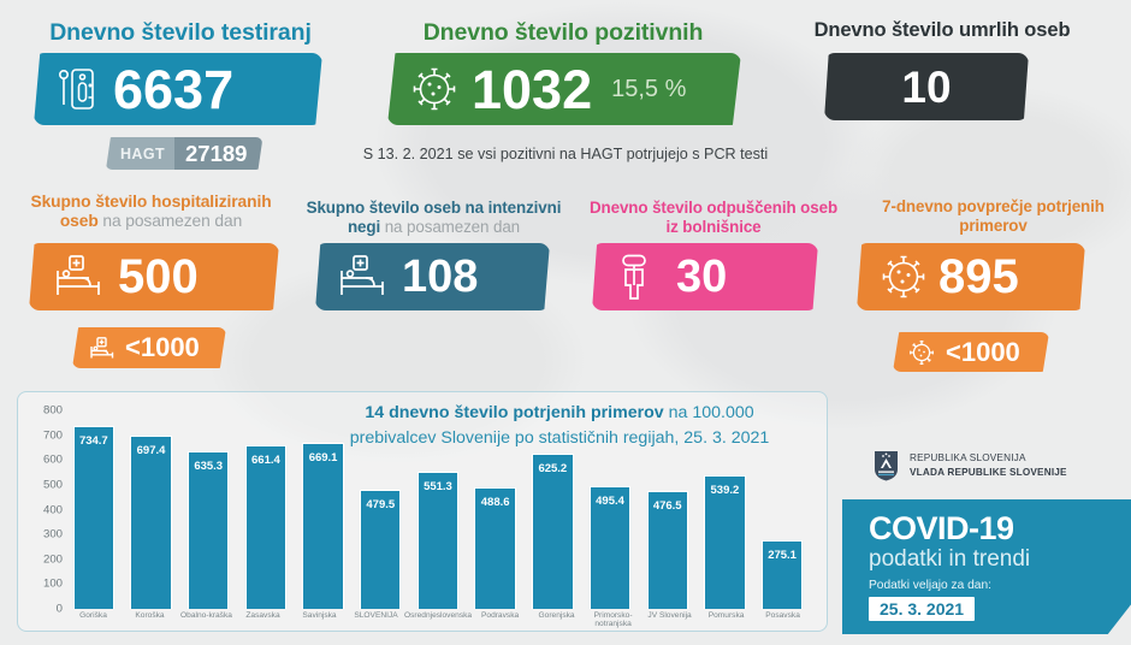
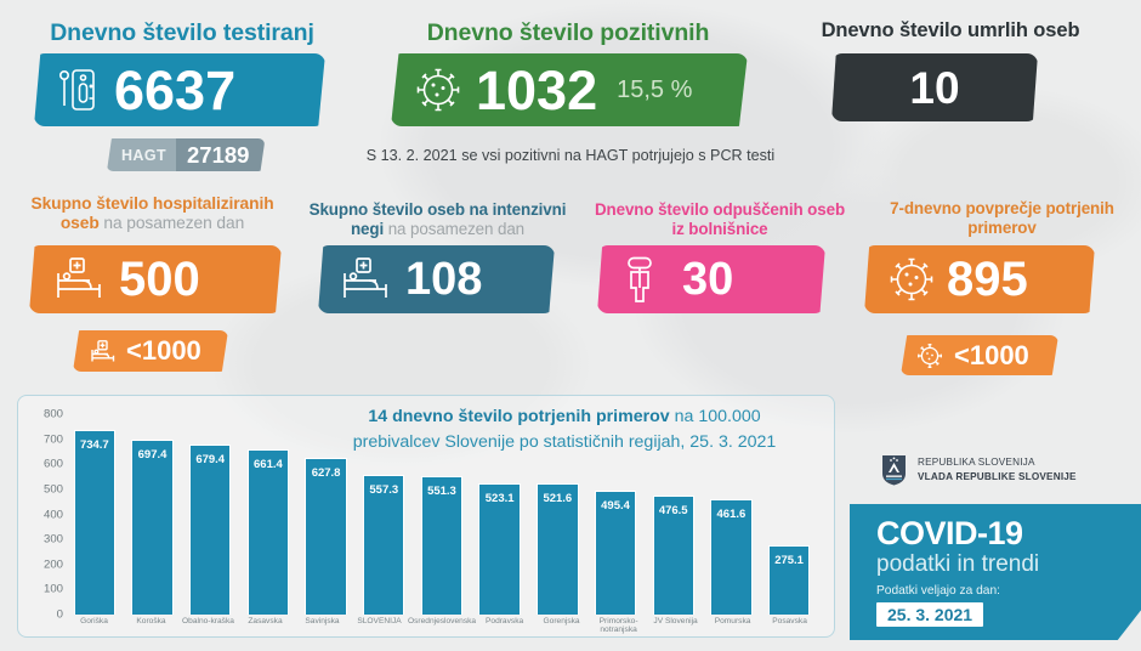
Obalno-kraška: 635.3 -> 679.4
Savinjska: 669.1 -> 627.8
SLOVENIJA: 479.5 -> 557.3
Podravska: 488.6 -> 523.1
Gorenjska: 625.2 -> 521.6
Pomurska: 539.2 -> 461.6
